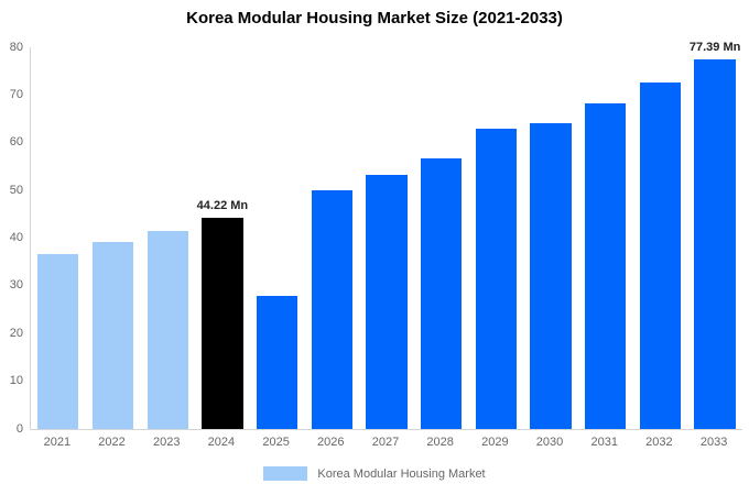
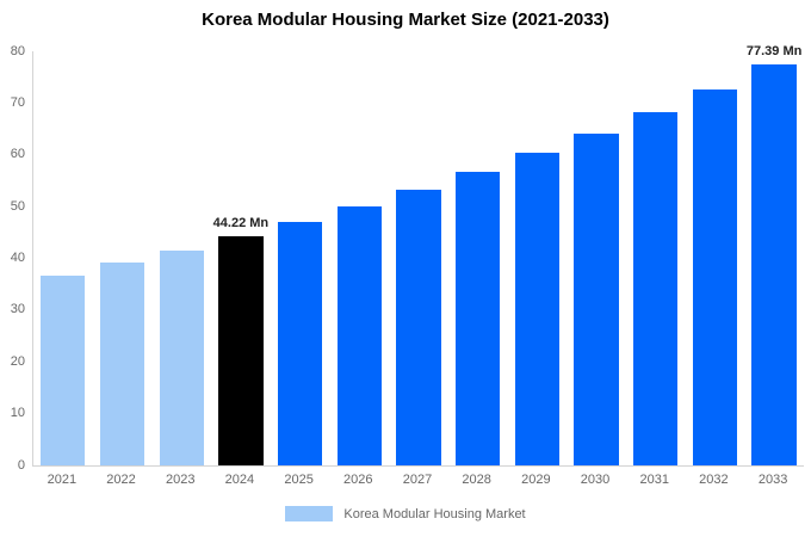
2025: 28 -> 47
2029: 63 -> 60
